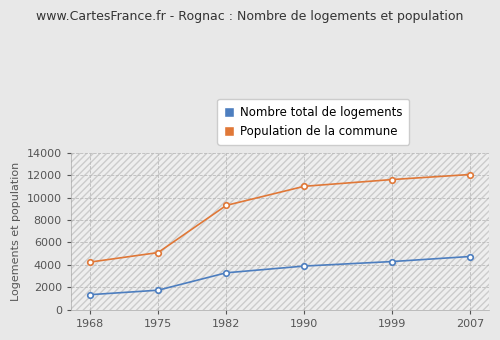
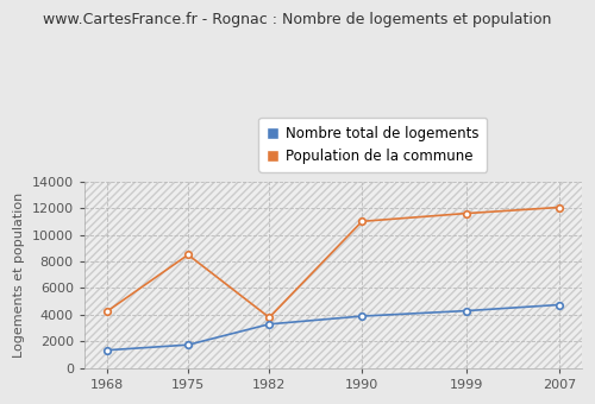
Population de la commune/1975: 5100 -> 8500
Population de la commune/1982: 9300 -> 3800
